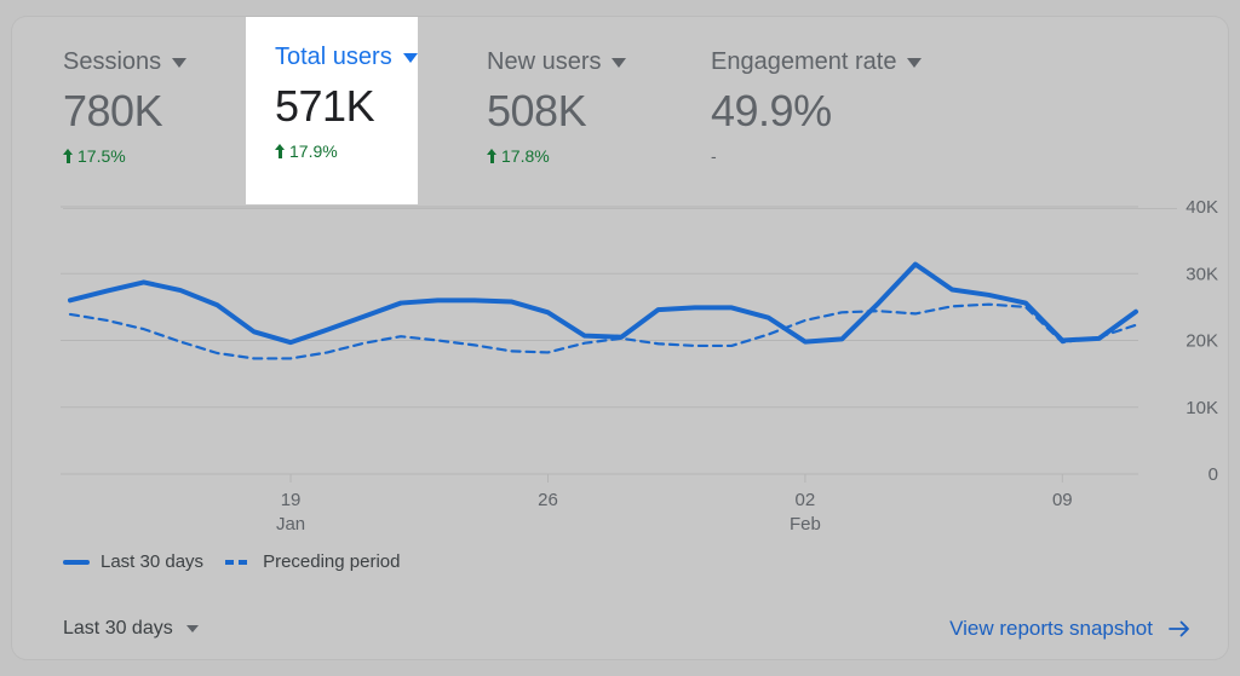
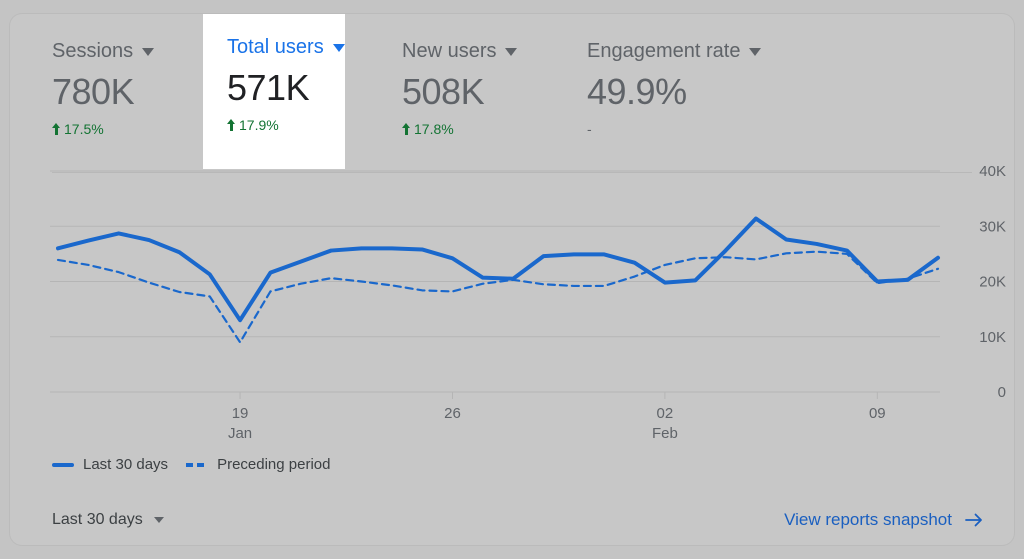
Last 30 days/19 Jan: 20K -> 13K
Preceding period/19 Jan: 17K -> 9K
